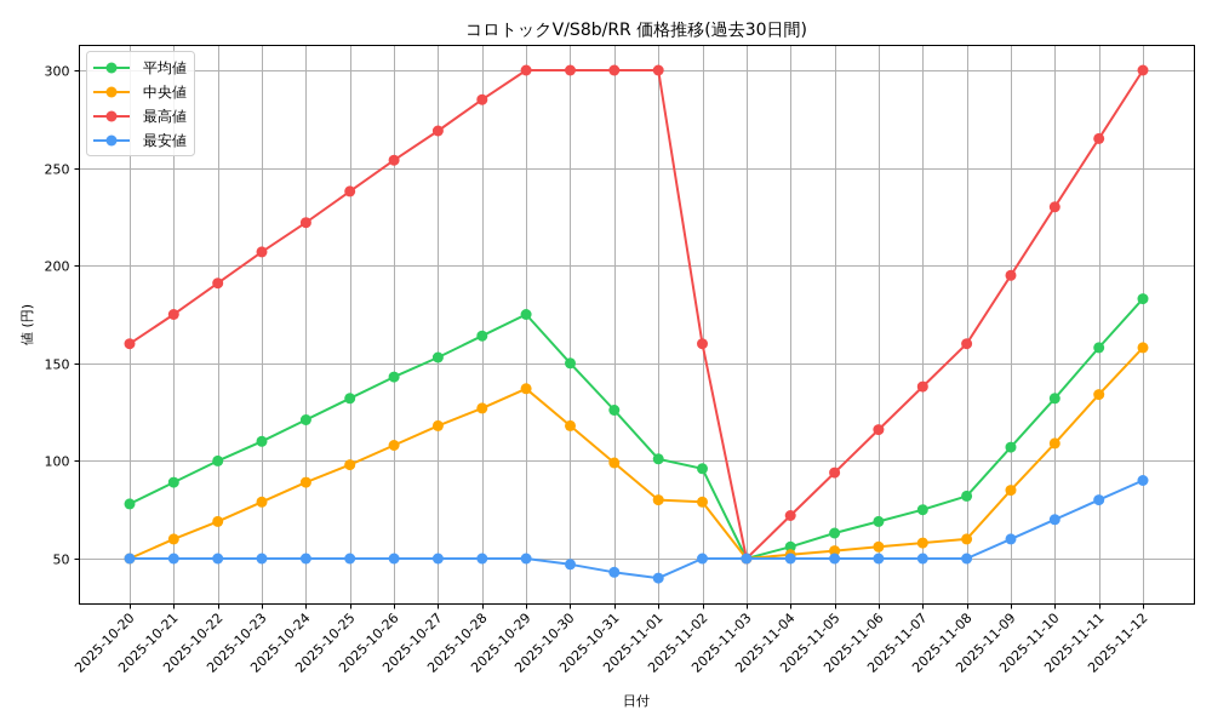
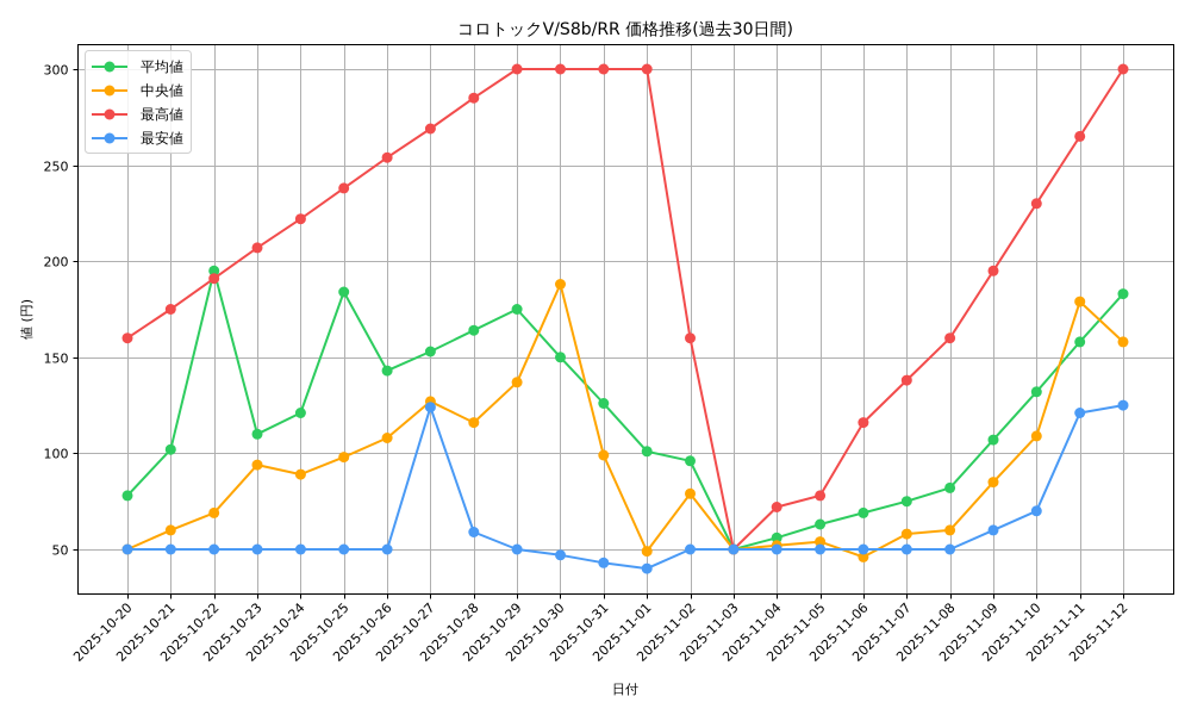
平均値/2025-10-21: 89 -> 102
平均値/2025-10-22: 100 -> 195
中央値/2025-10-23: 79 -> 94
平均値/2025-10-25: 132 -> 184
中央値/2025-10-27: 118 -> 127
最安値/2025-10-27: 50 -> 124
中央値/2025-10-28: 127 -> 116
最安値/2025-10-28: 50 -> 59
中央値/2025-10-30: 118 -> 188
中央値/2025-11-01: 80 -> 49
最高値/2025-11-05: 94 -> 78
中央値/2025-11-06: 56 -> 46
中央値/2025-11-11: 134 -> 179
最安値/2025-11-11: 80 -> 121
最安値/2025-11-12: 90 -> 125
